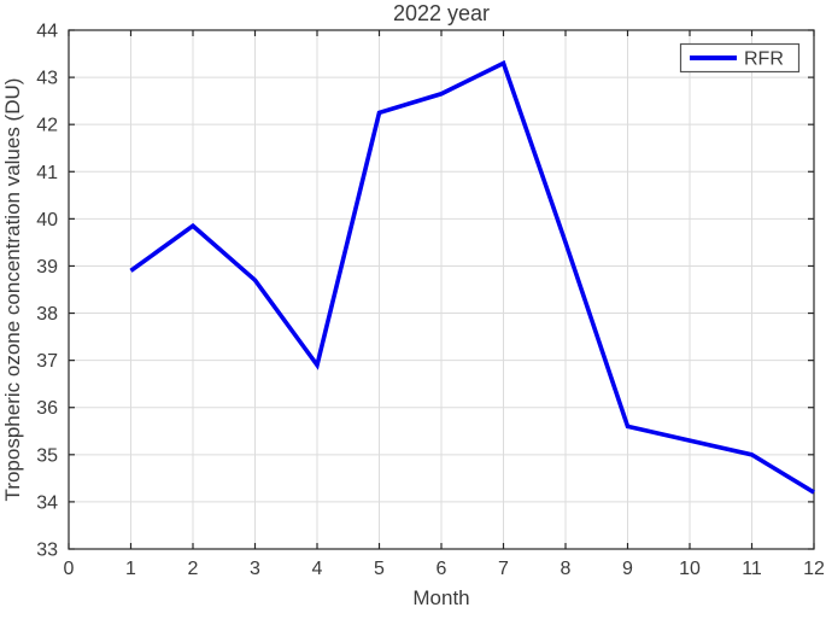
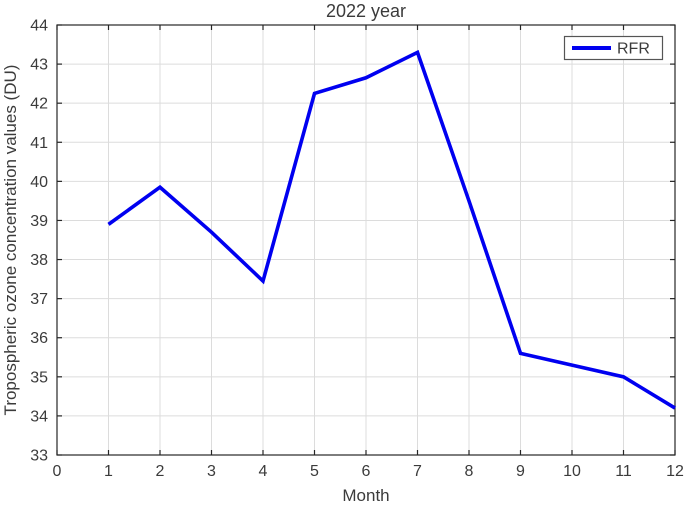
4: 36.9 -> 37.5
